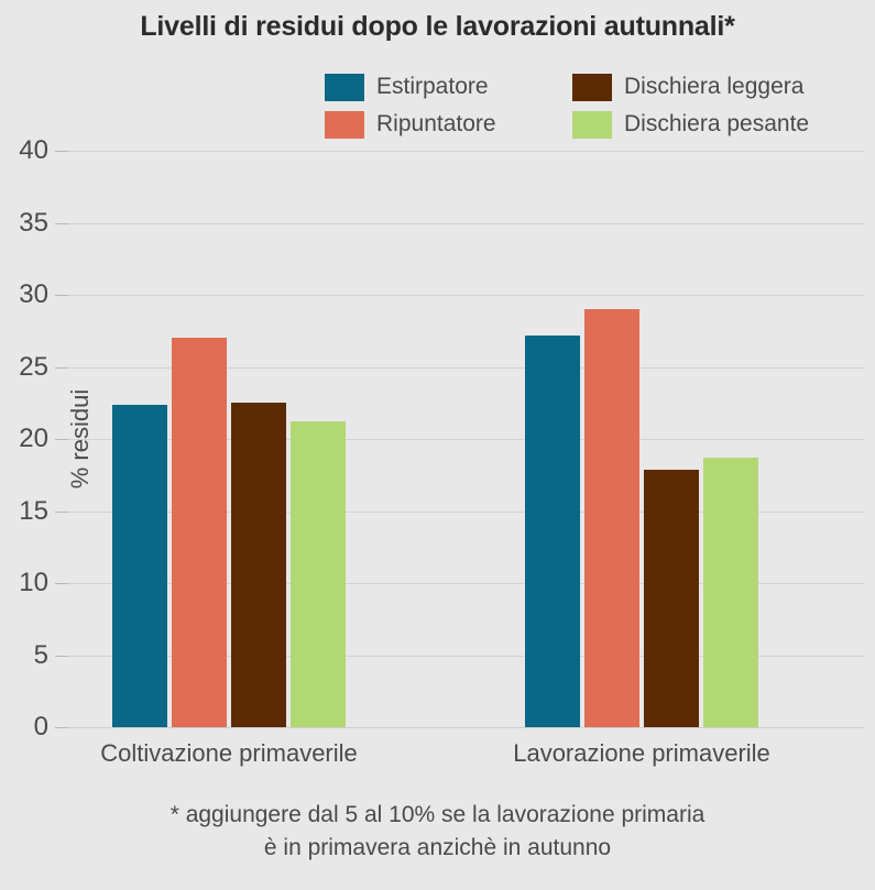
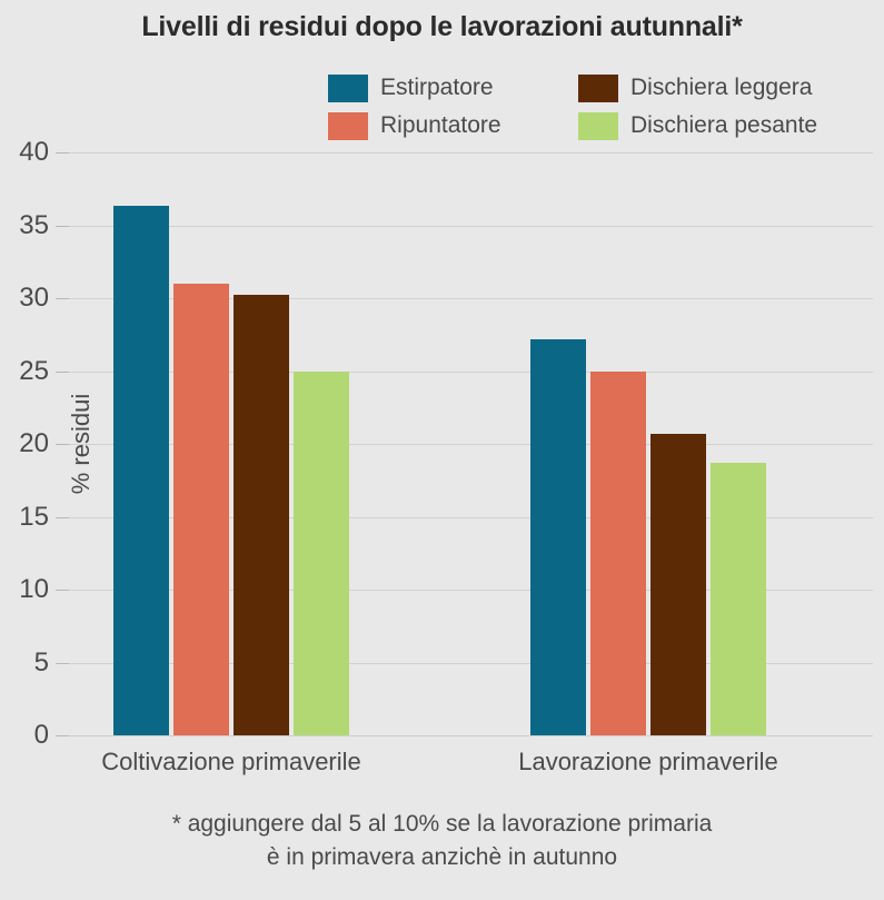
Estirpatore/Coltivazione primaverile: 22.4 -> 36.3
Ripuntatore/Coltivazione primaverile: 27 -> 31
Dischiera leggera/Coltivazione primaverile: 22.5 -> 30.2
Dischiera pesante/Coltivazione primaverile: 21.2 -> 25.0
Ripuntatore/Lavorazione primaverile: 29 -> 25
Dischiera leggera/Lavorazione primaverile: 17.9 -> 20.7
